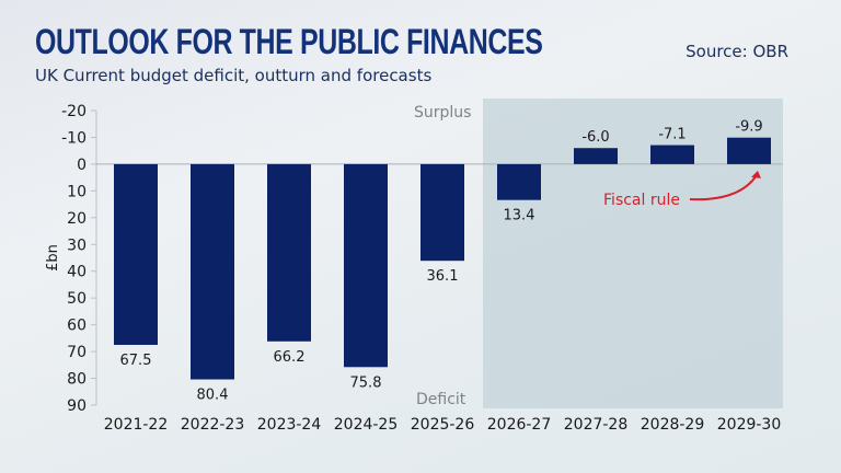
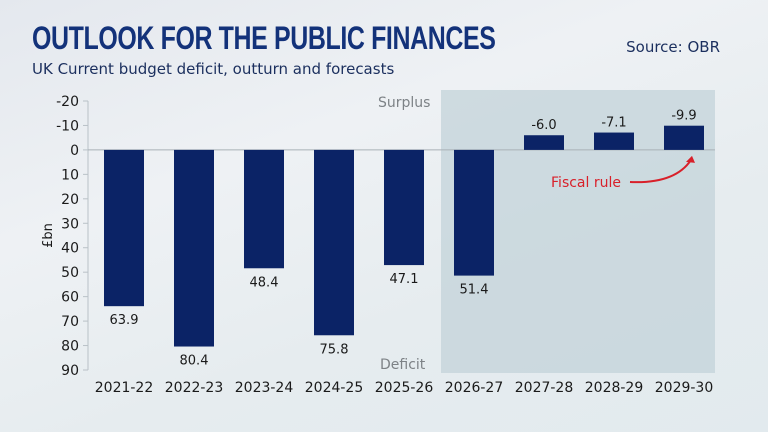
2021-22: 67.5 -> 63.9
2023-24: 66.2 -> 48.4
2025-26: 36.1 -> 47.1
2026-27: 13.4 -> 51.4
